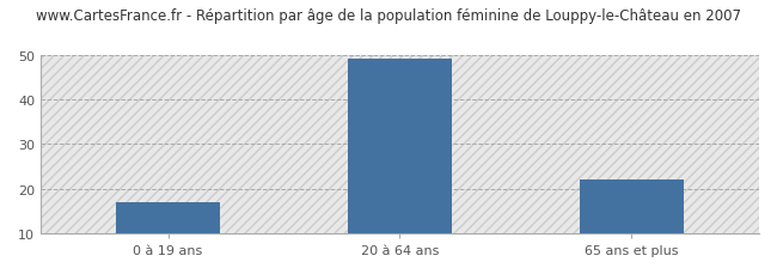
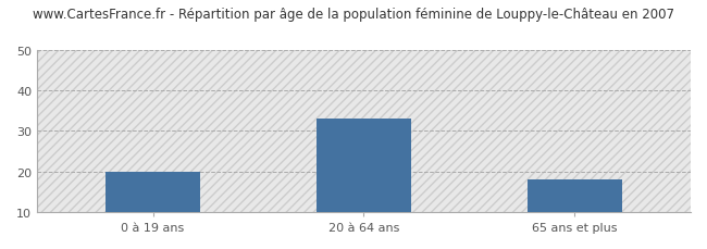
0 à 19 ans: 17 -> 20
20 à 64 ans: 49 -> 33
65 ans et plus: 22 -> 18
